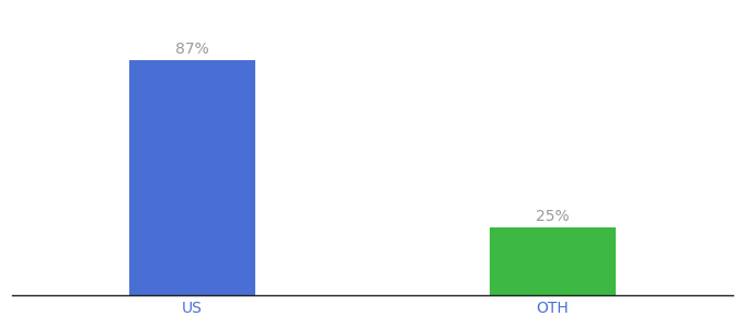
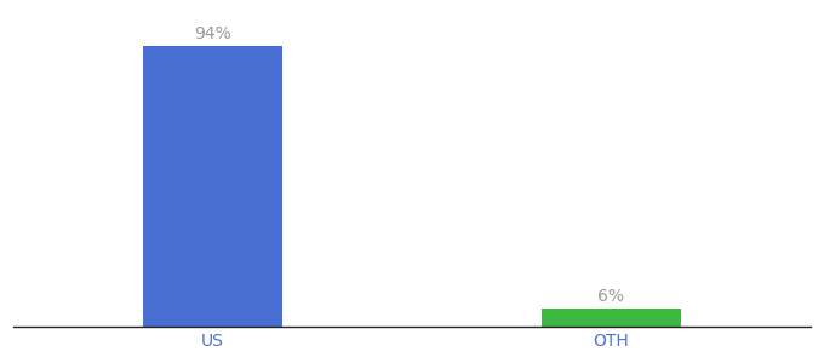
US: 87% -> 94%
OTH: 25% -> 6%
